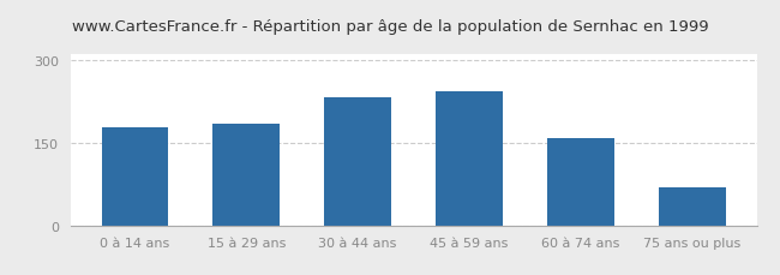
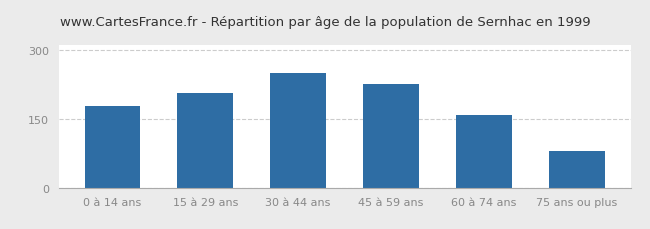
15 à 29 ans: 183 -> 205
30 à 44 ans: 232 -> 250
45 à 59 ans: 242 -> 225
75 ans ou plus: 68 -> 80
